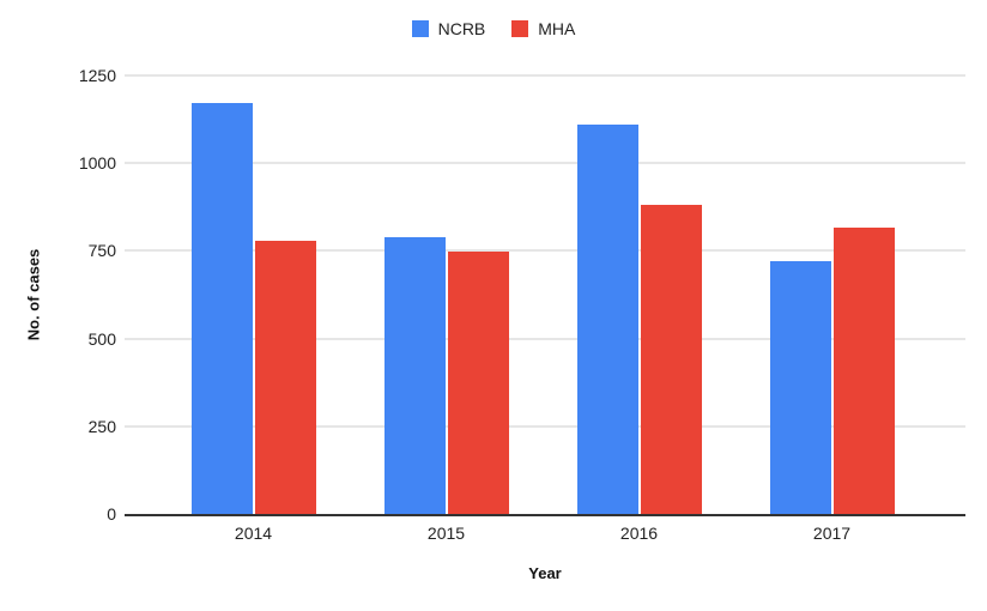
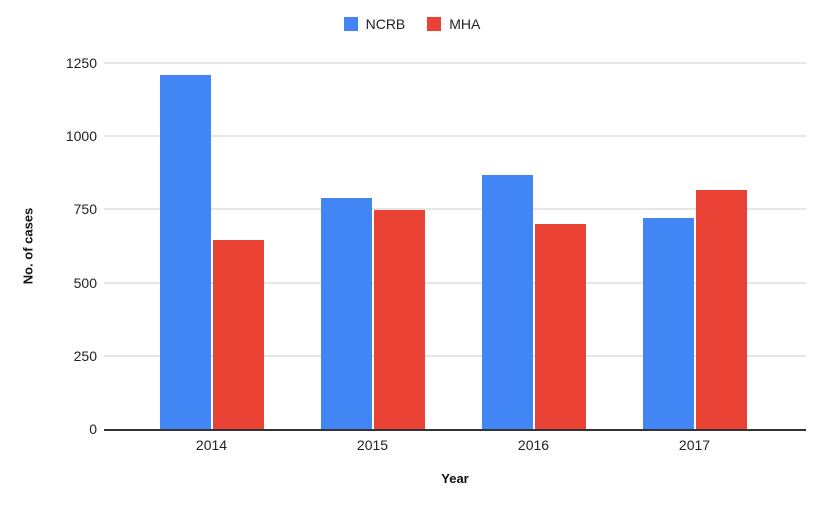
NCRB/2014: 1170 -> 1210
MHA/2014: 780 -> 640
NCRB/2016: 1110 -> 870
MHA/2016: 880 -> 700
